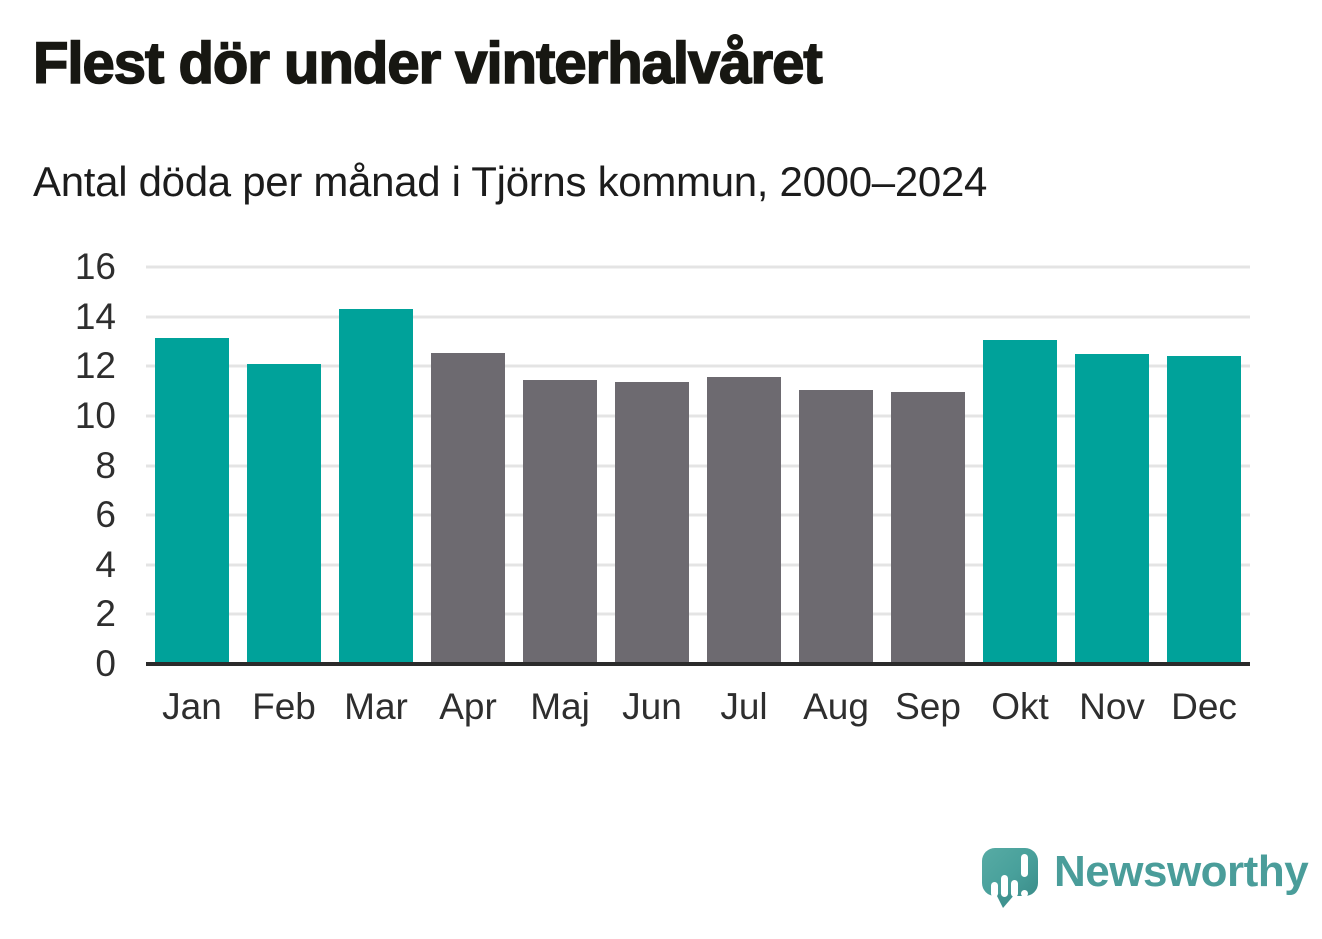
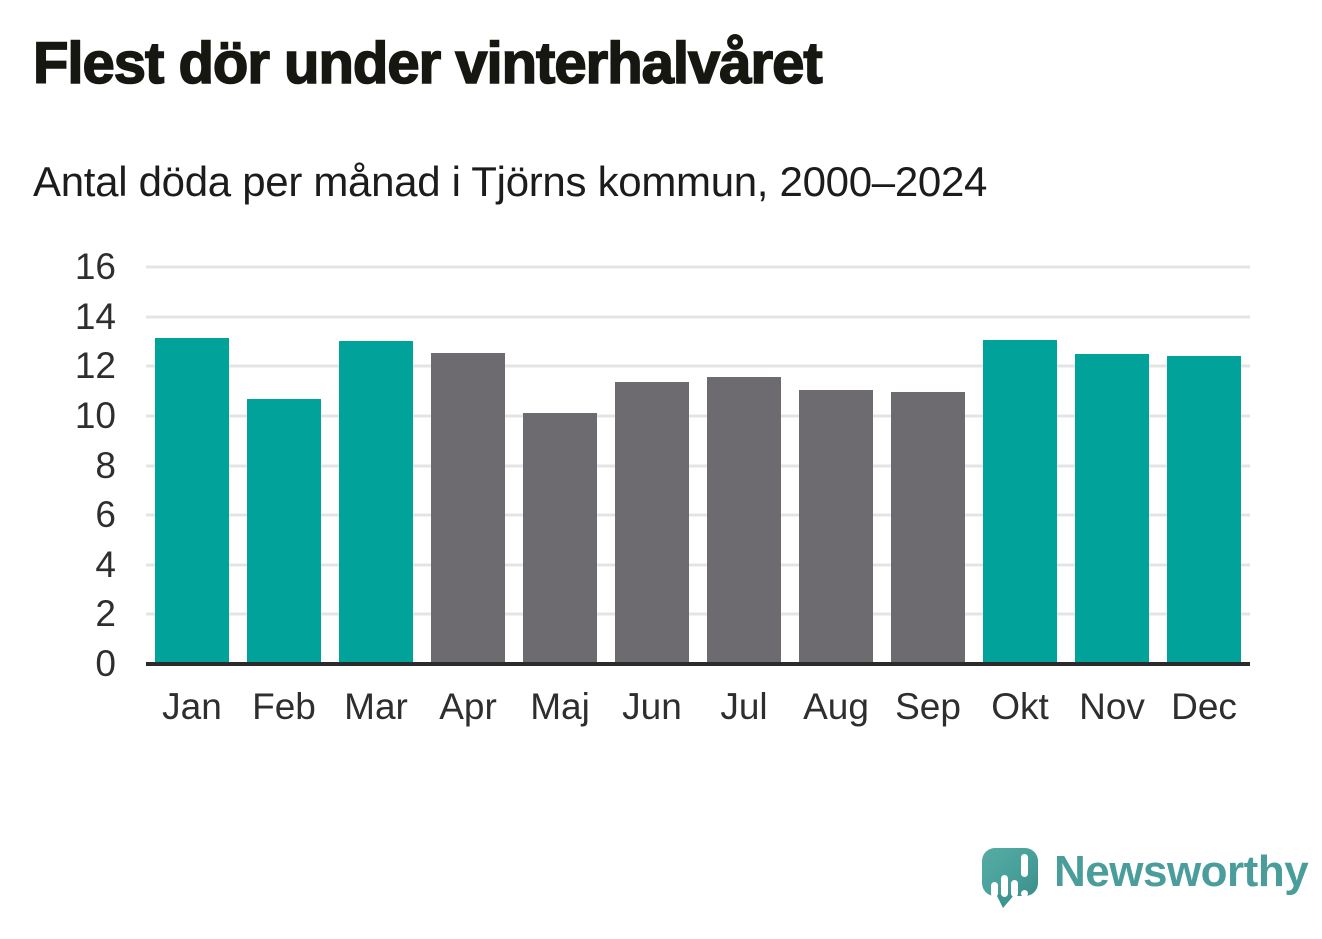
Feb: 12.1 -> 10.7
Mar: 14.3 -> 13.0
Maj: 11.4 -> 10.1
